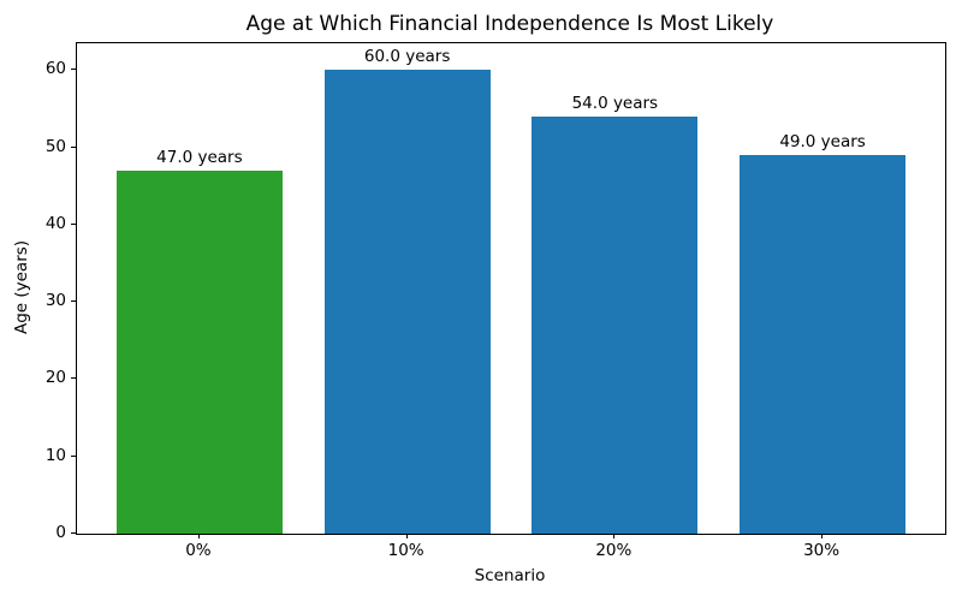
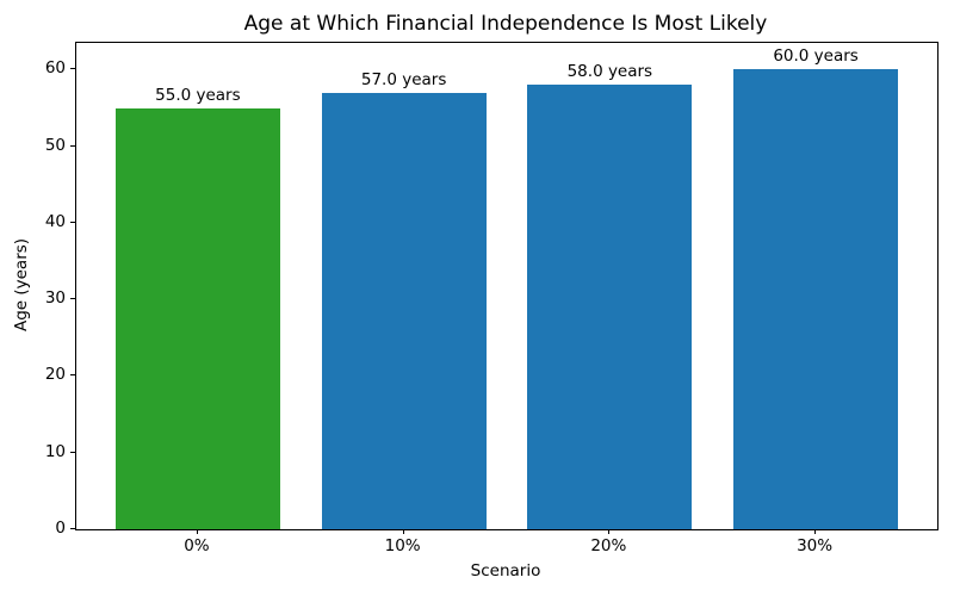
0%: 47.0 -> 55.0
10%: 60.0 -> 57.0
20%: 54.0 -> 58.0
30%: 49.0 -> 60.0
